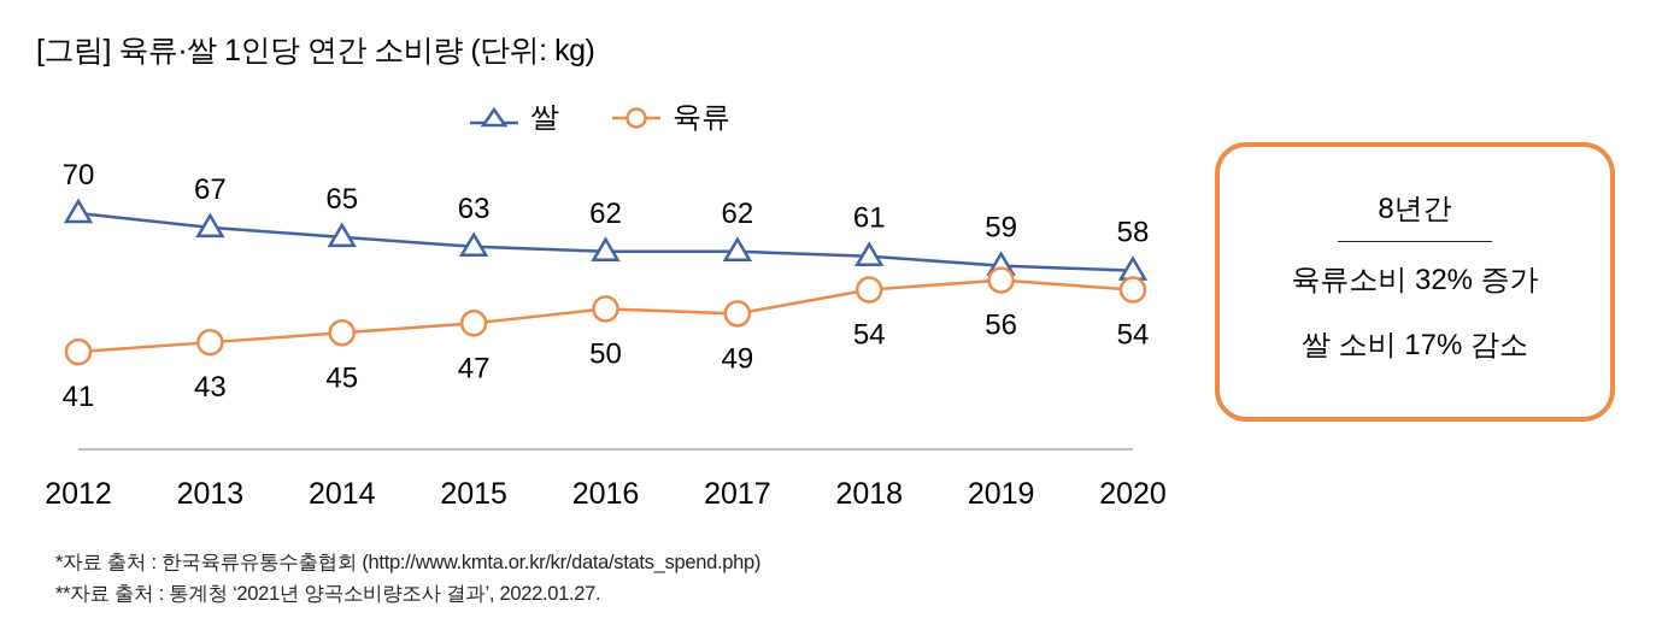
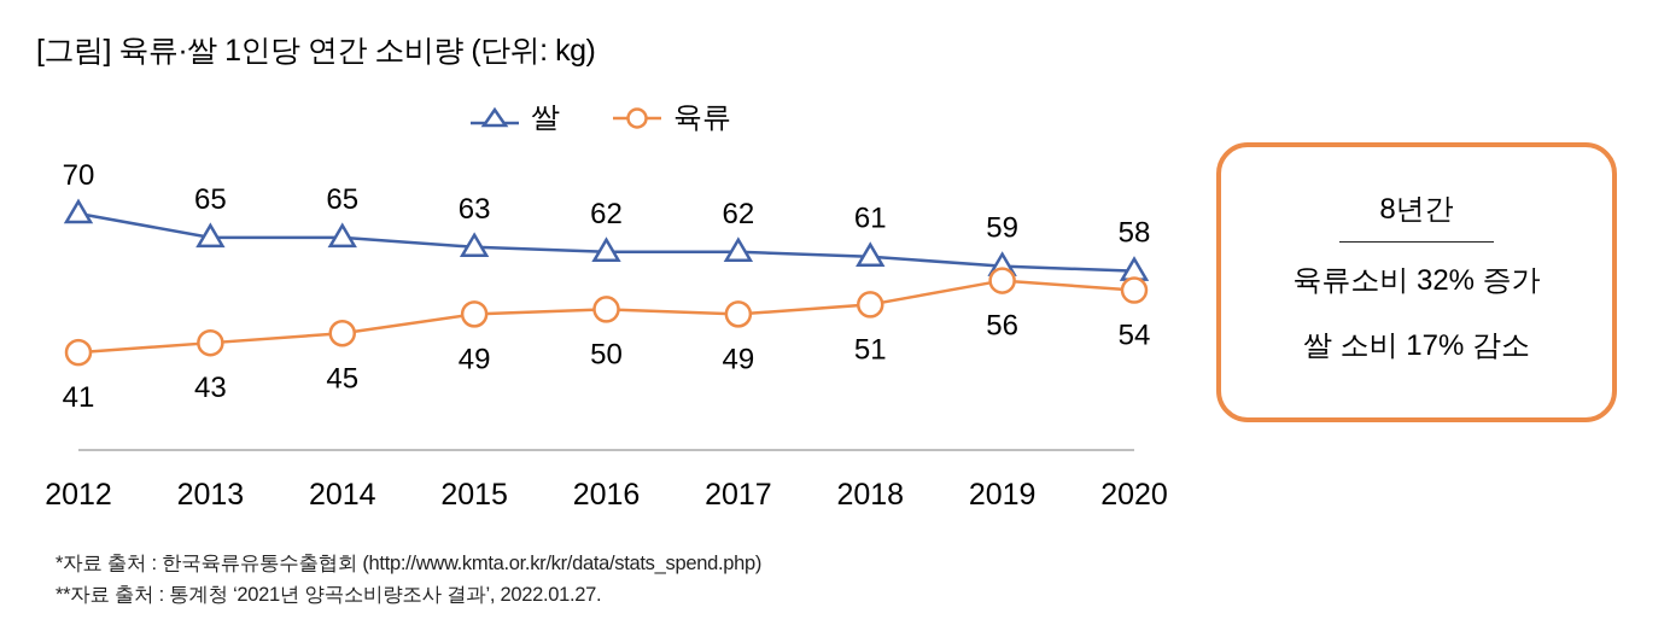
쌀/2013: 67 -> 65
육류/2015: 47 -> 49
육류/2018: 54 -> 51
